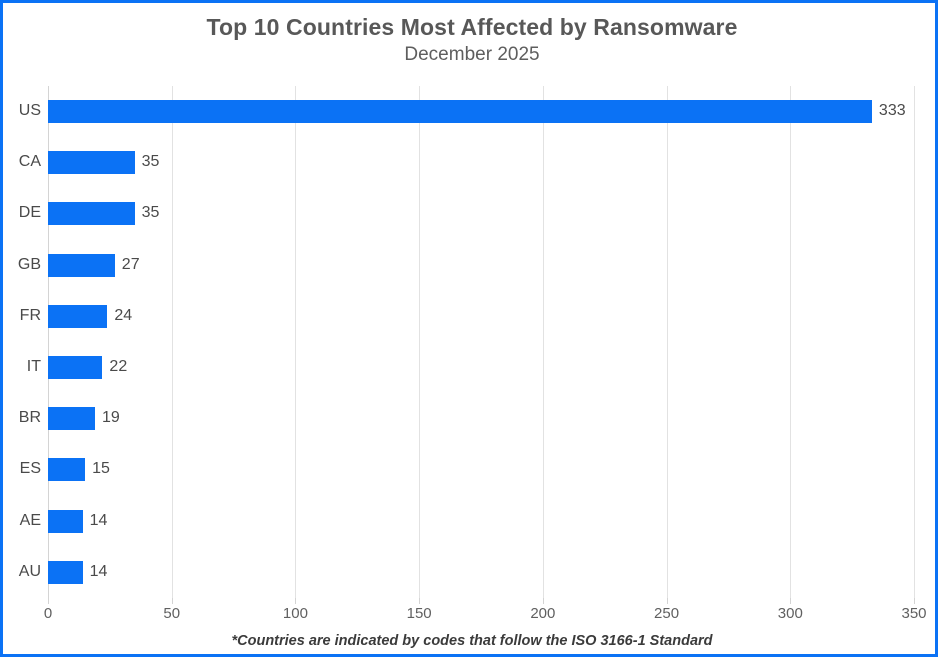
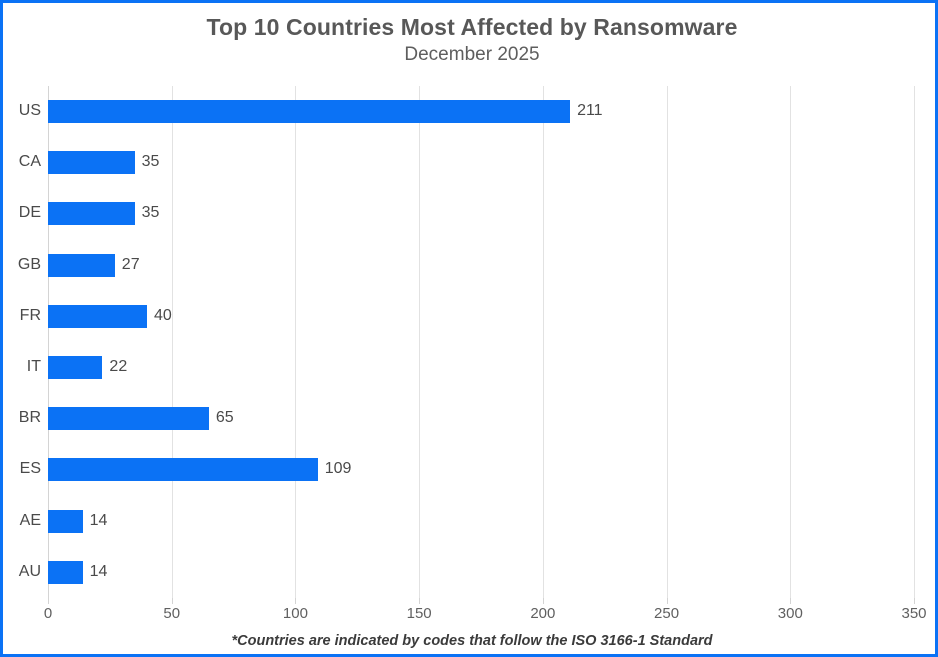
US: 333 -> 211
FR: 24 -> 40
BR: 19 -> 65
ES: 15 -> 109
